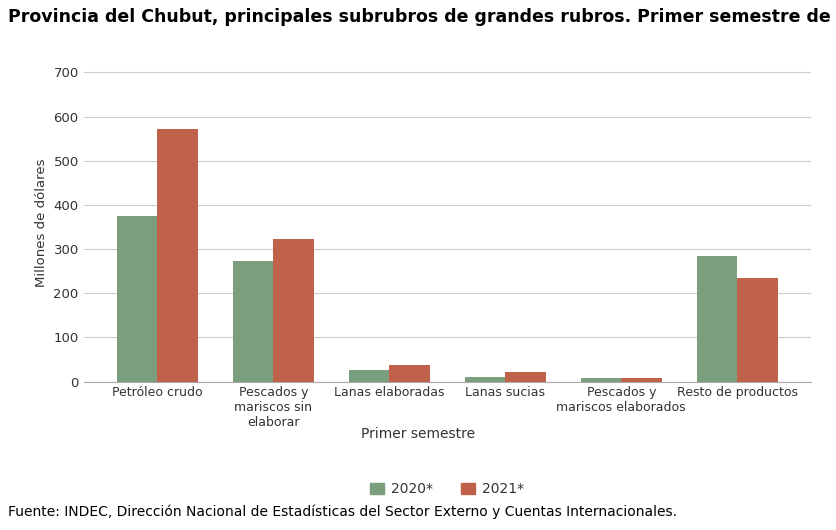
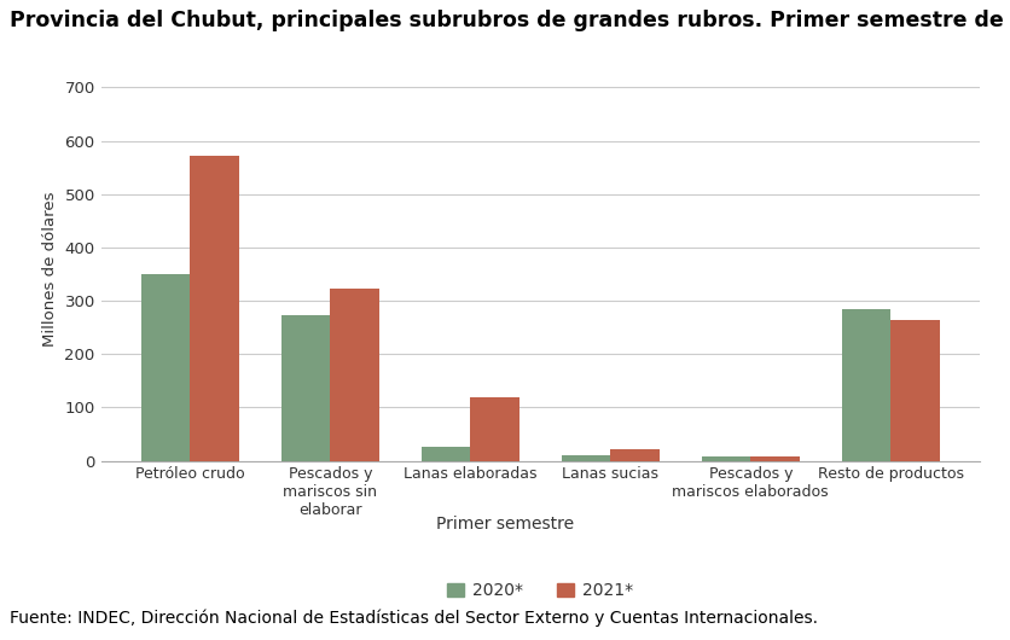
2020*/Petróleo crudo: 375 -> 350
2021*/Lanas elaboradas: 38 -> 120
2021*/Resto de productos: 235 -> 265
